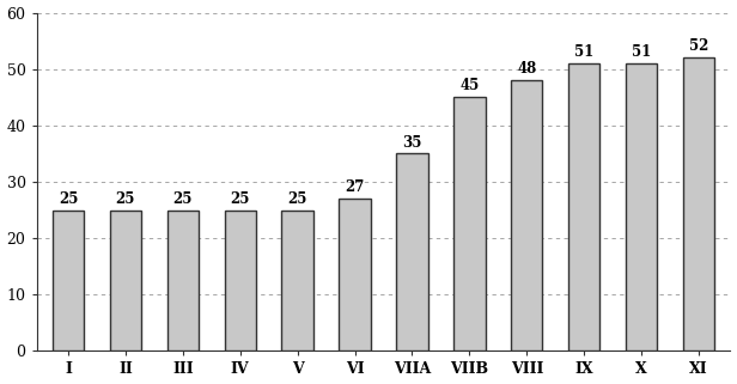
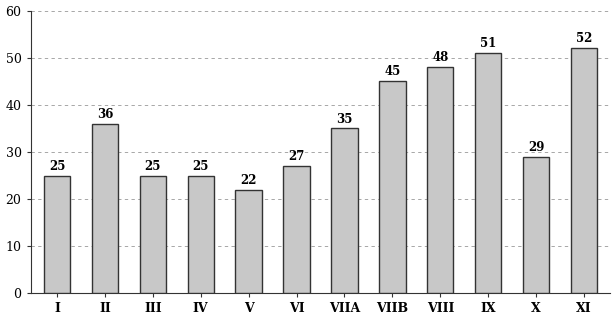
II: 25 -> 36
V: 25 -> 22
X: 51 -> 29
